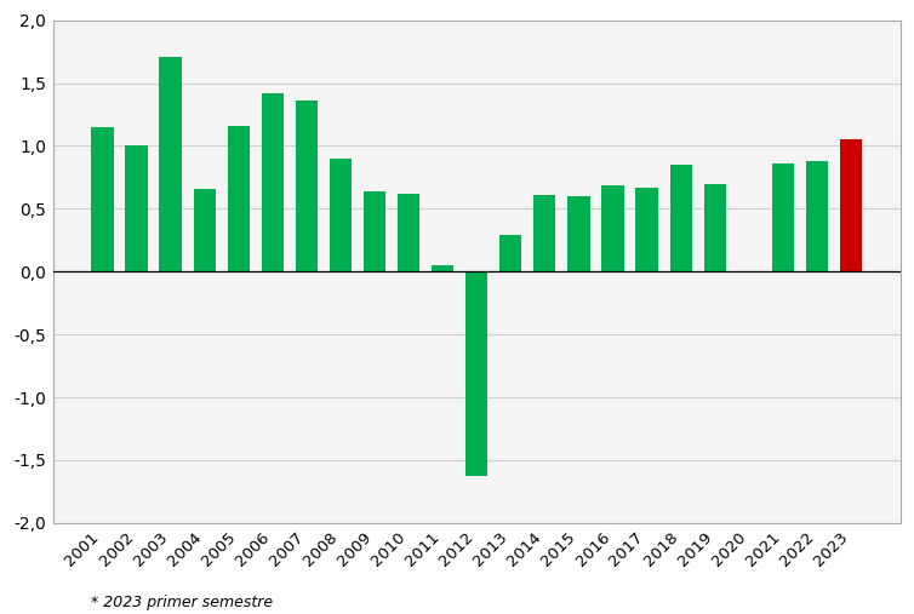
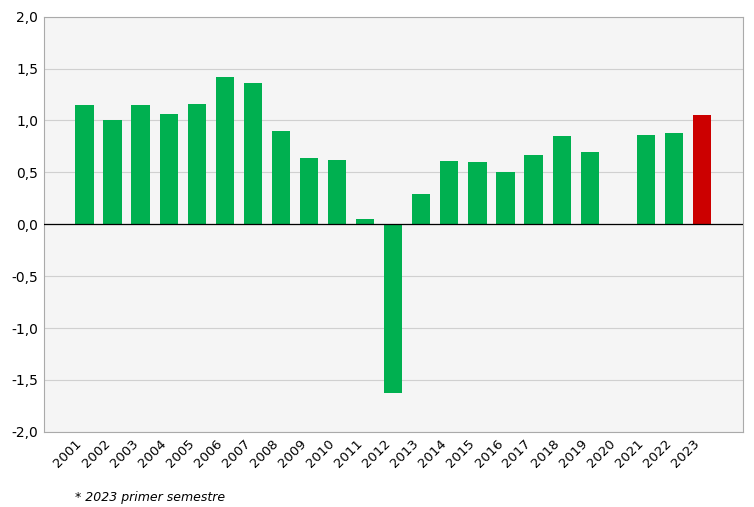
2003: 1,71 -> 1,15
2004: 0,66 -> 1,06
2016: 0,69 -> 0,50
